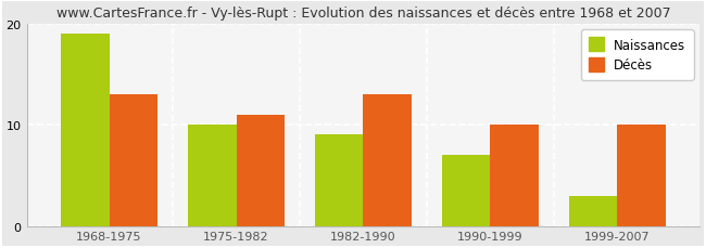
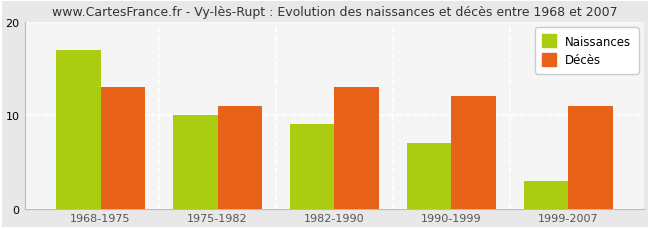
Naissances/1968-1975: 19 -> 17
Décès/1990-1999: 10 -> 12
Décès/1999-2007: 10 -> 11
